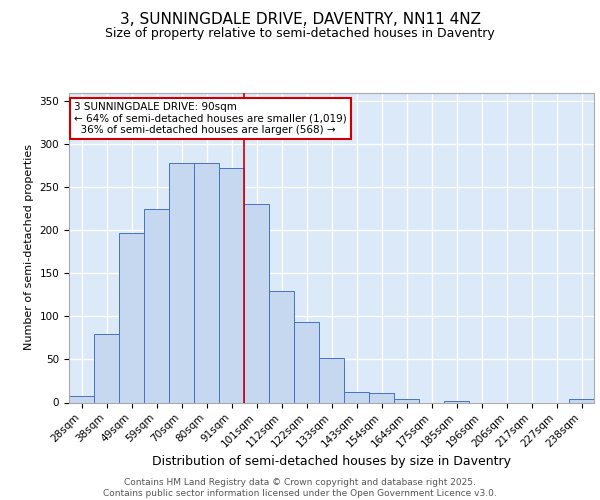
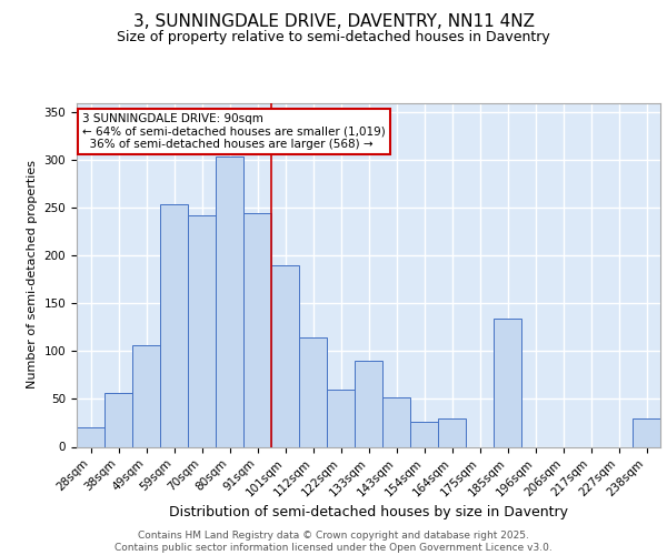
28sqm: 8 -> 20
38sqm: 80 -> 56
49sqm: 197 -> 106
59sqm: 225 -> 254
70sqm: 278 -> 242
80sqm: 278 -> 304
91sqm: 272 -> 244
101sqm: 231 -> 190
112sqm: 130 -> 114
122sqm: 93 -> 60
133sqm: 52 -> 90
143sqm: 12 -> 52
154sqm: 11 -> 26
164sqm: 4 -> 30
185sqm: 2 -> 134
238sqm: 4 -> 30
